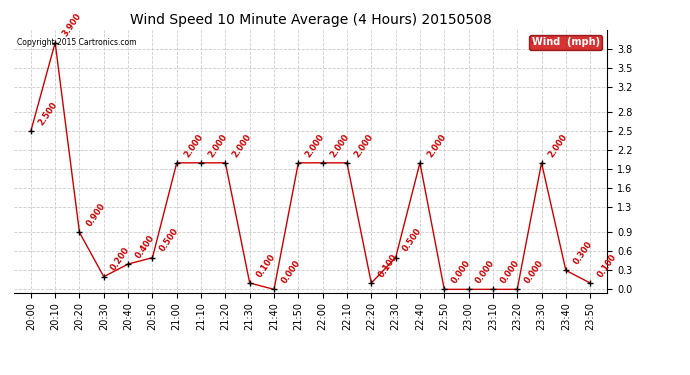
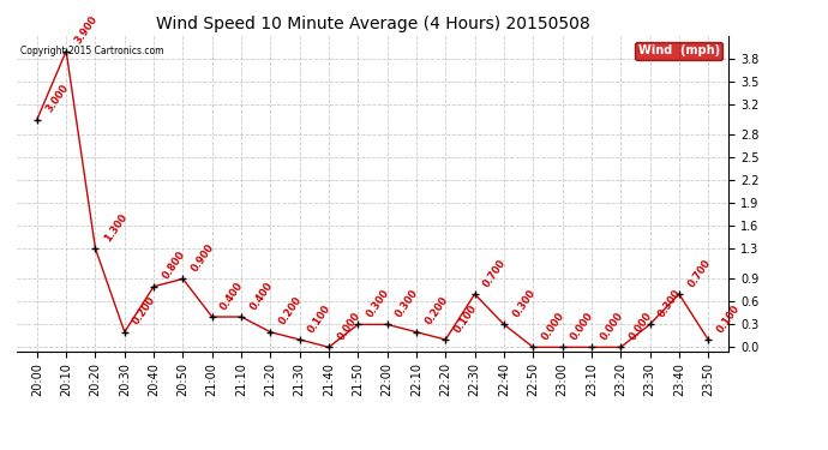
20:00: 2.500 -> 3.000
20:20: 0.900 -> 1.300
20:40: 0.400 -> 0.800
20:50: 0.500 -> 0.900
21:00: 2.000 -> 0.400
21:10: 2.000 -> 0.400
21:20: 2.000 -> 0.200
21:50: 2.000 -> 0.300
22:00: 2.000 -> 0.300
22:10: 2.000 -> 0.200
22:30: 0.500 -> 0.700
22:40: 2.000 -> 0.300
23:30: 2.000 -> 0.300
23:40: 0.300 -> 0.700
